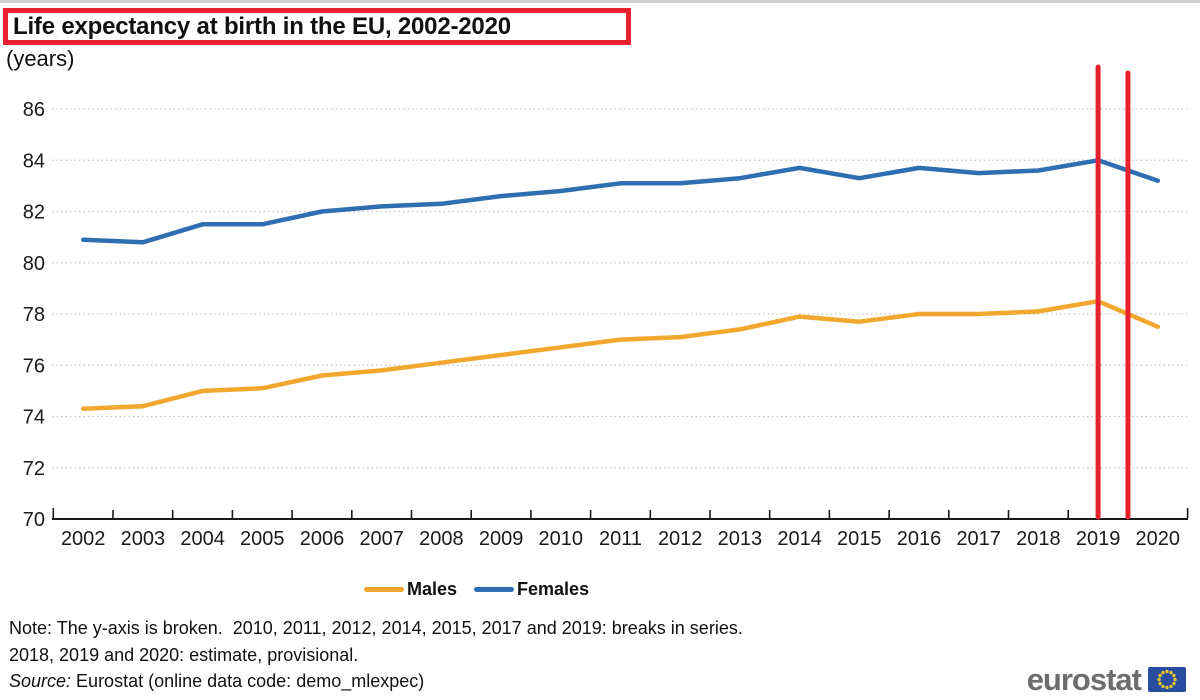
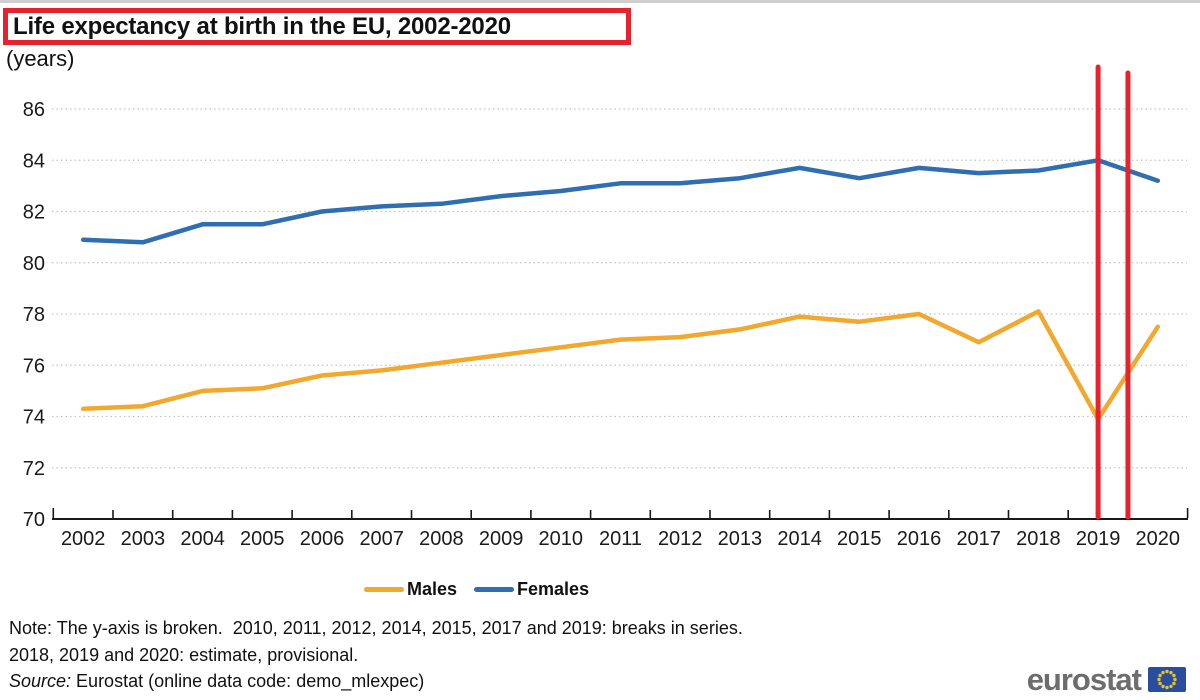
Males/2017: 78.0 -> 76.9
Males/2019: 78.5 -> 73.9
